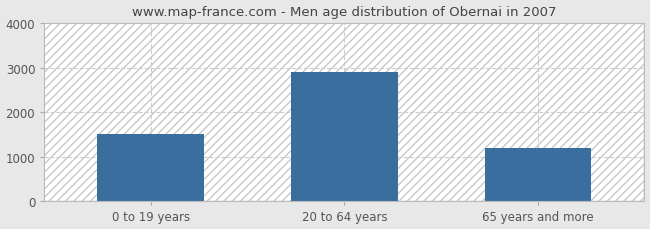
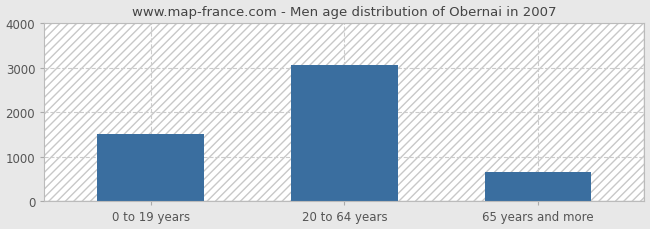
20 to 64 years: 2900 -> 3060
65 years and more: 1200 -> 650
